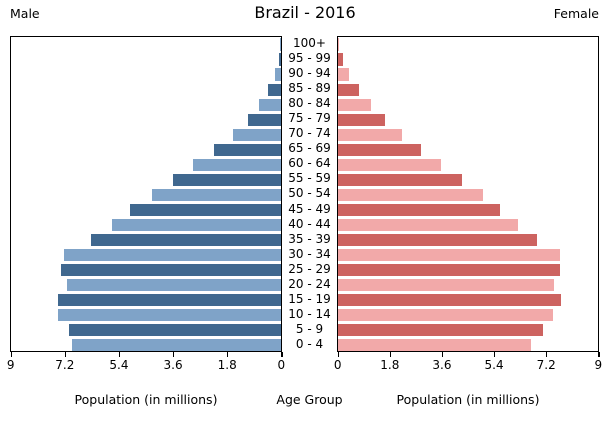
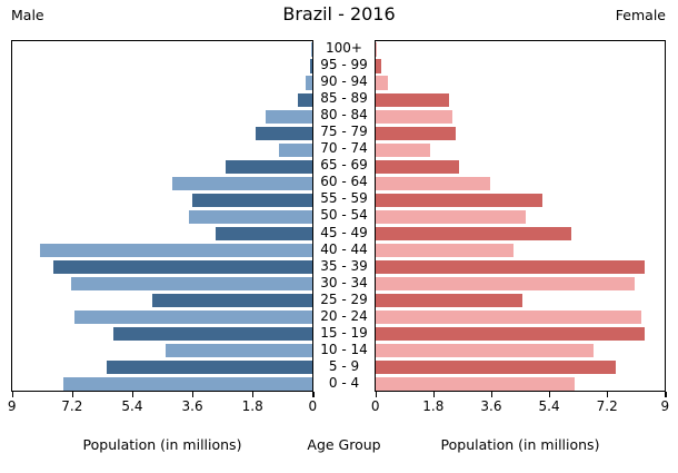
Female/85 - 89: 0.7 -> 2.3
Male/80 - 84: 0.7 -> 1.4
Female/80 - 84: 1.1 -> 2.4
Male/75 - 79: 1.1 -> 1.7
Female/75 - 79: 1.6 -> 2.5
Male/70 - 74: 1.6 -> 1.0
Female/70 - 74: 2.2 -> 1.7
Male/65 - 69: 2.2 -> 2.6
Female/65 - 69: 2.9 -> 2.6
Male/60 - 64: 2.9 -> 4.2
Female/55 - 59: 4.3 -> 5.2
Male/50 - 54: 4.3 -> 3.7
Female/50 - 54: 5.0 -> 4.7
Male/45 - 49: 5.1 -> 2.9
Female/45 - 49: 5.6 -> 6.1
Male/40 - 44: 5.7 -> 8.2
Female/40 - 44: 6.2 -> 4.3
Male/35 - 39: 6.3 -> 7.8
Female/35 - 39: 6.9 -> 8.4
Female/30 - 34: 7.7 -> 8.1
Male/25 - 29: 7.3 -> 4.8
Female/25 - 29: 7.7 -> 4.6
Female/20 - 24: 7.5 -> 8.3
Male/15 - 19: 7.5 -> 6.0
Female/15 - 19: 7.8 -> 8.4
Male/10 - 14: 7.5 -> 4.4
Female/10 - 14: 7.5 -> 6.8
Male/5 - 9: 7.1 -> 6.2
Female/5 - 9: 7.1 -> 7.5
Male/0 - 4: 7.0 -> 7.5
Female/0 - 4: 6.7 -> 6.2
